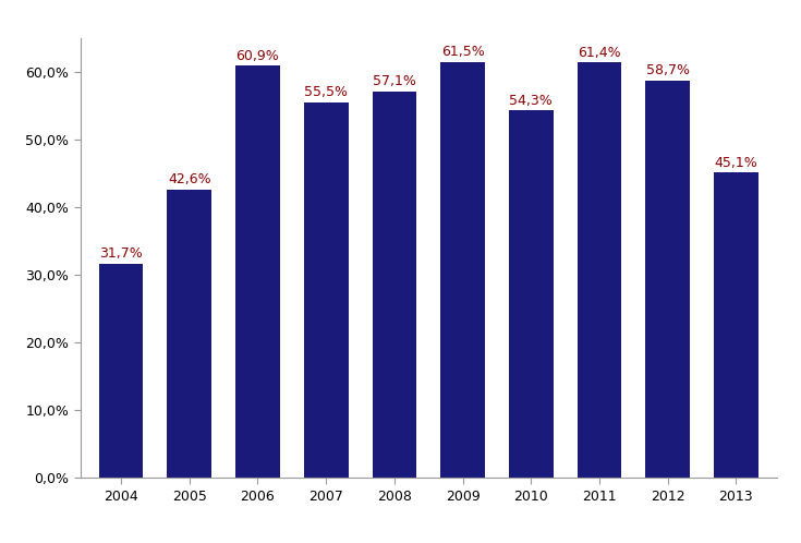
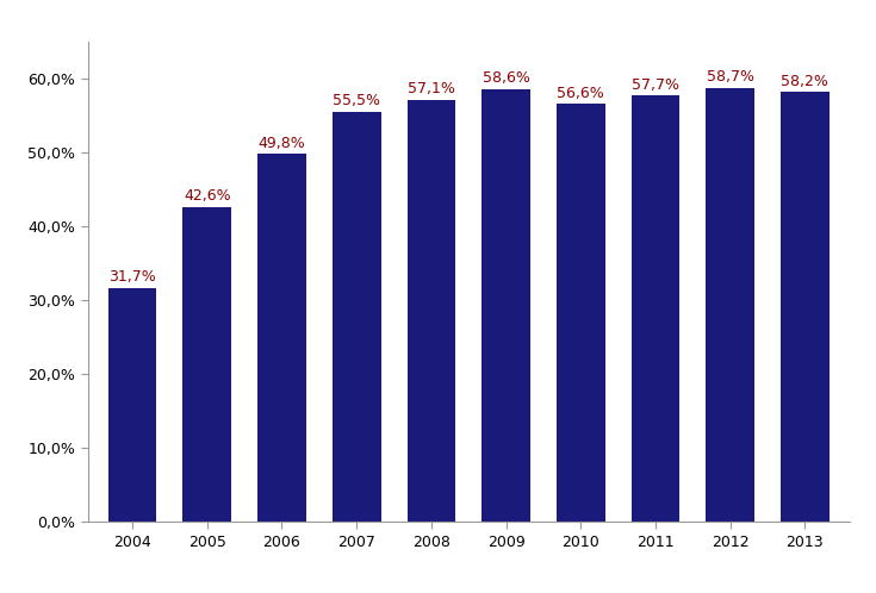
2006: 60,9% -> 49,8%
2009: 61,5% -> 58,6%
2010: 54,3% -> 56,6%
2011: 61,4% -> 57,7%
2013: 45,1% -> 58,2%
